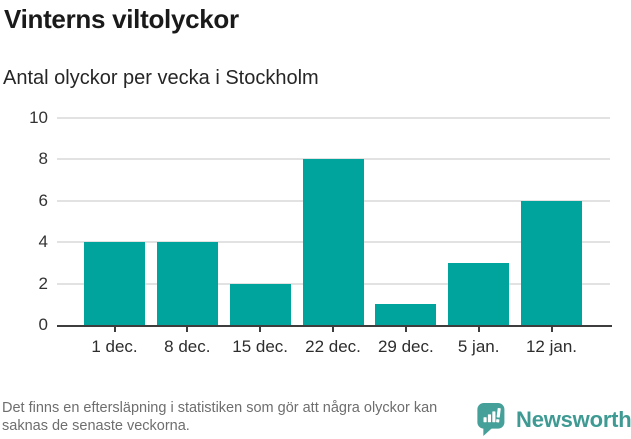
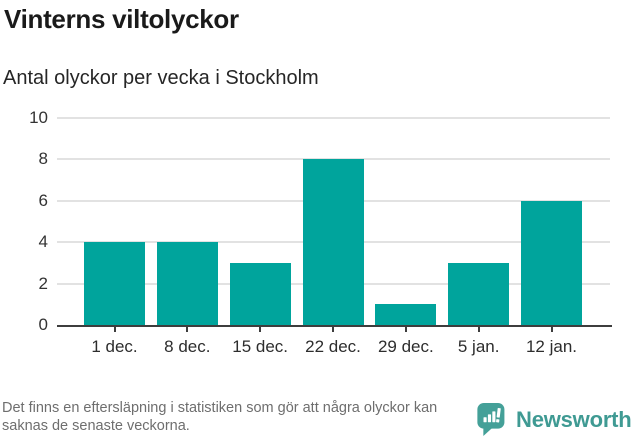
15 dec.: 2 -> 3
